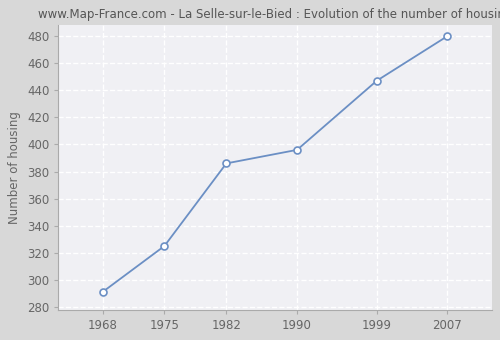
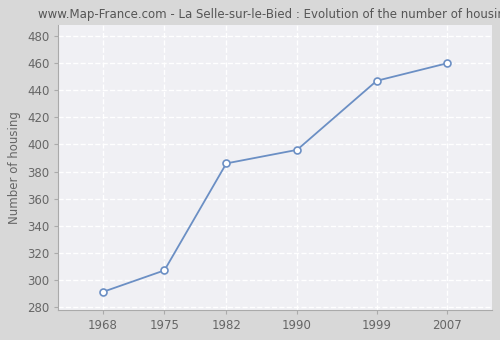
1975: 325 -> 307
2007: 480 -> 460
